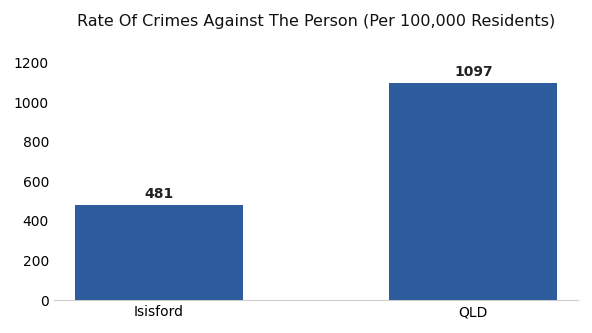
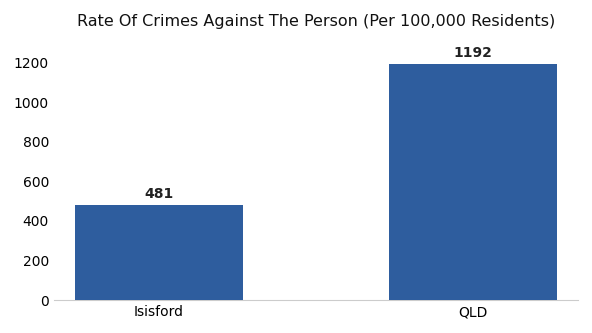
QLD: 1097 -> 1192
